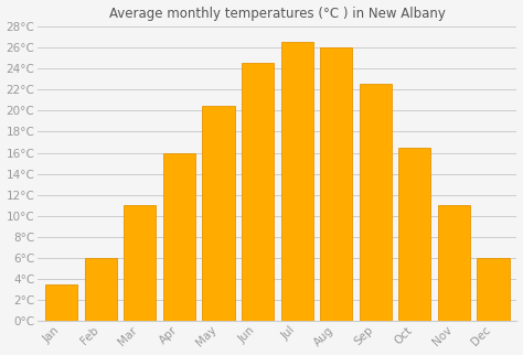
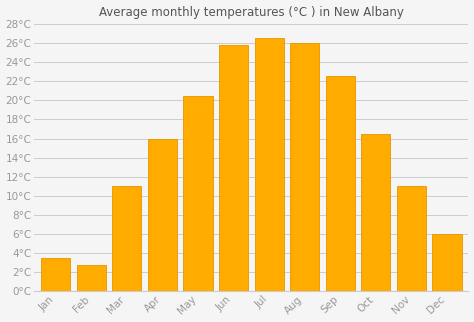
Feb: 6.0°C -> 2.8°C
Jun: 24.5°C -> 25.8°C
